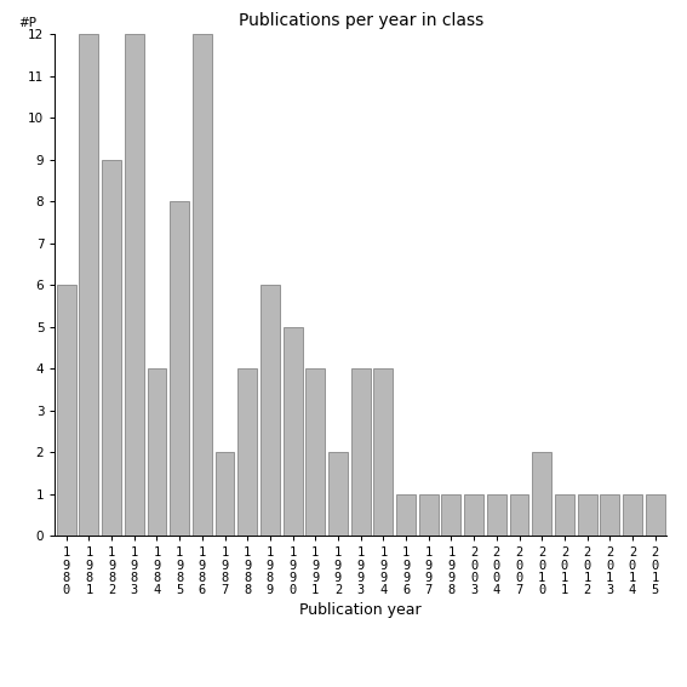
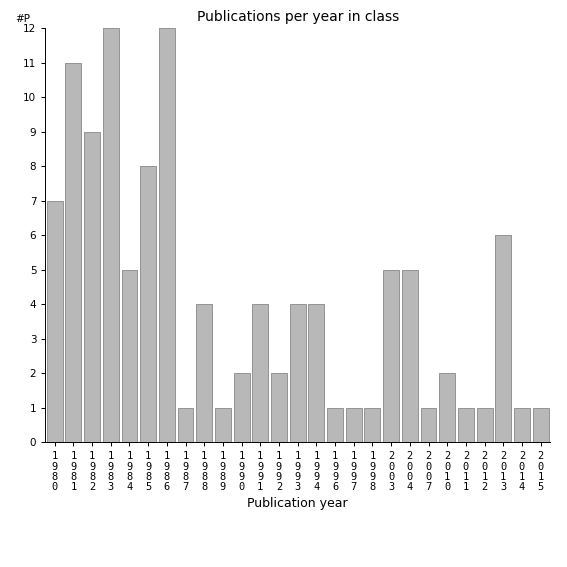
1 9 8 0: 6 -> 7
1 9 8 1: 12 -> 11
1 9 8 4: 4 -> 5
1 9 8 7: 2 -> 1
1 9 8 9: 6 -> 1
1 9 9 0: 5 -> 2
2 0 0 3: 1 -> 5
2 0 0 4: 1 -> 5
2 0 1 3: 1 -> 6
